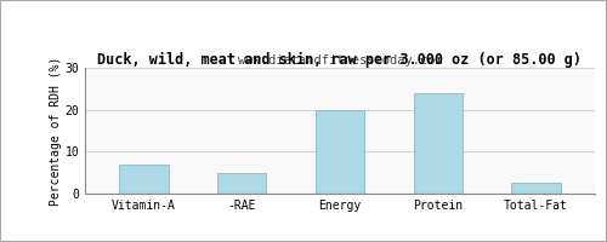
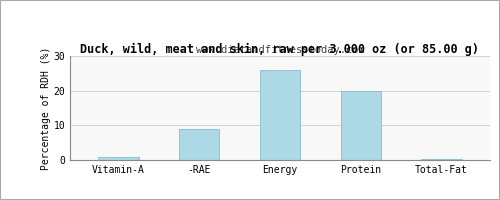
Vitamin-A: 7.0 -> 1.0
-RAE: 5.0 -> 9.0
Energy: 20.0 -> 26.0
Protein: 24.0 -> 20.0
Total-Fat: 2.5 -> 0.3
